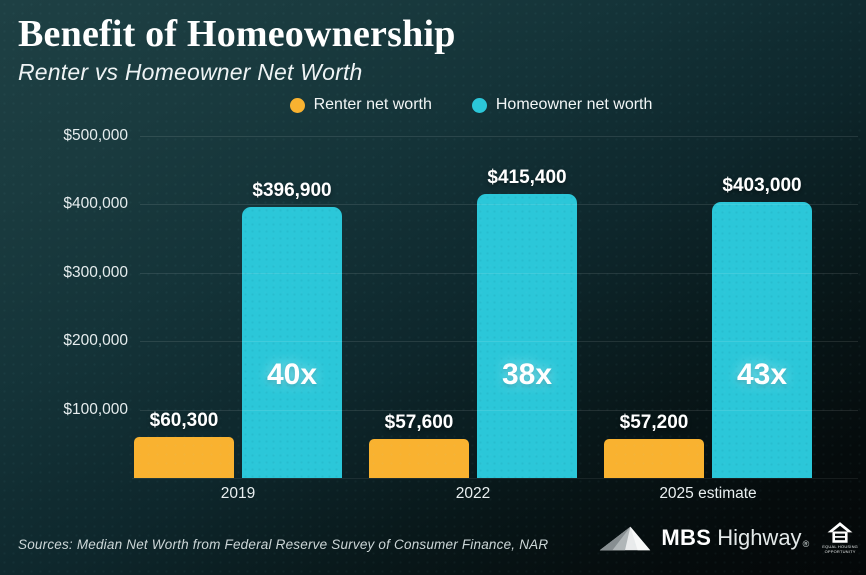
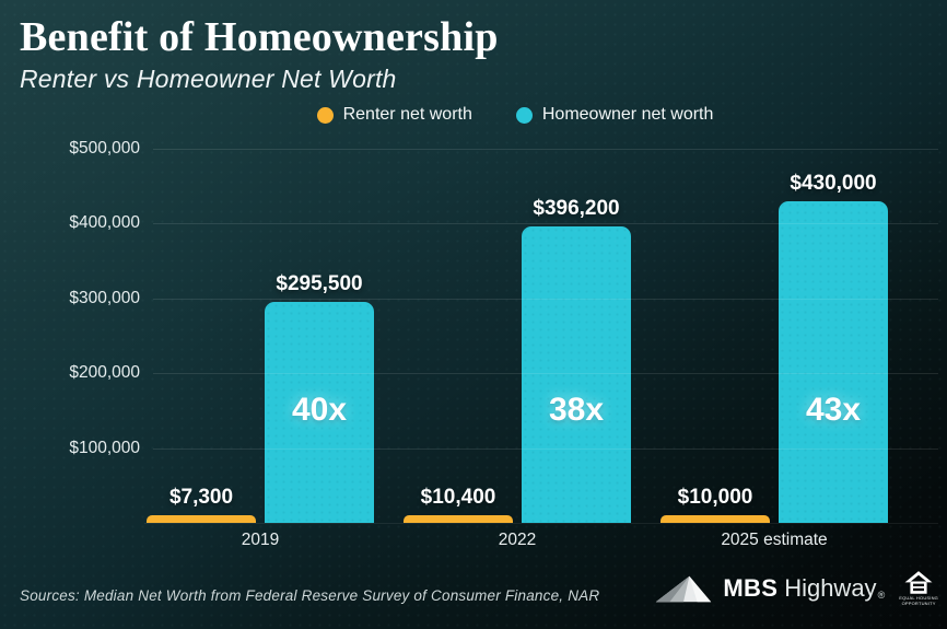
Renter net worth/2019: $60,300 -> $7,300
Homeowner net worth/2019: $396,900 -> $295,500
Renter net worth/2022: $57,600 -> $10,400
Homeowner net worth/2022: $415,400 -> $396,200
Renter net worth/2025 estimate: $57,200 -> $10,000
Homeowner net worth/2025 estimate: $403,000 -> $430,000
